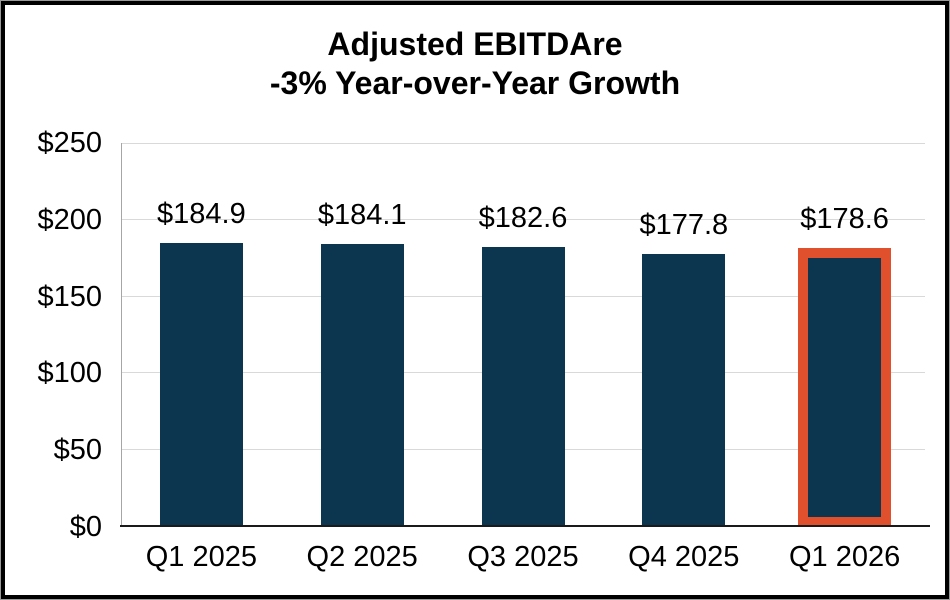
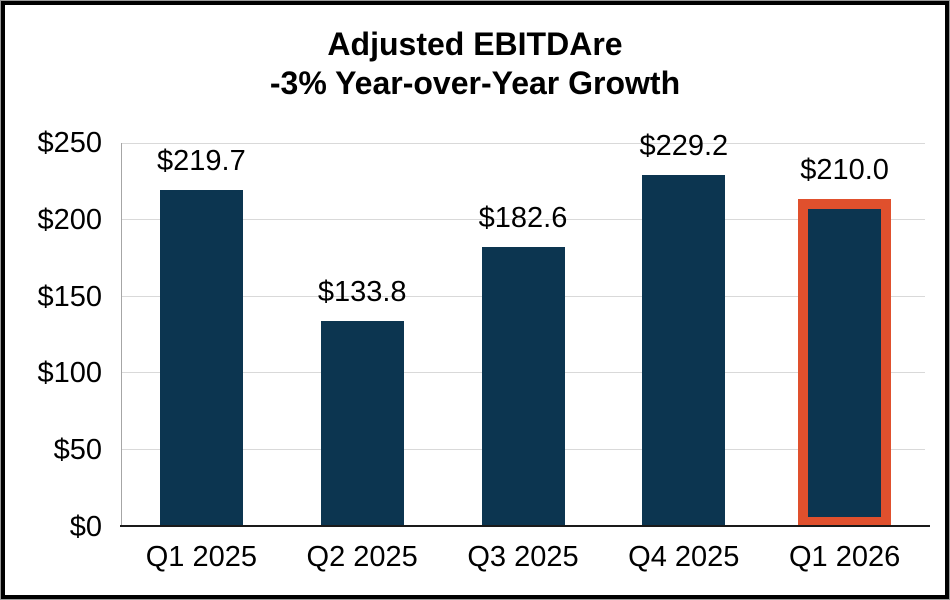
Q1 2025: $184.9 -> $219.7
Q2 2025: $184.1 -> $133.8
Q4 2025: $177.8 -> $229.2
Q1 2026: $178.6 -> $210.0
